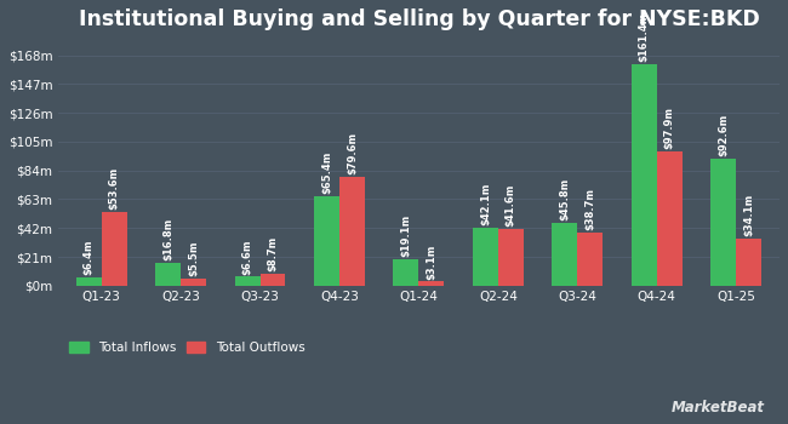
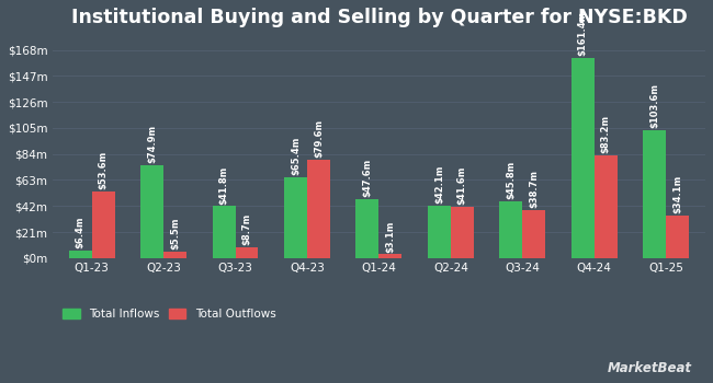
Total Inflows/Q2-23: $16.8m -> $74.9m
Total Inflows/Q3-23: $6.6m -> $41.8m
Total Inflows/Q1-24: $19.1m -> $47.6m
Total Outflows/Q4-24: $97.9m -> $83.2m
Total Inflows/Q1-25: $92.6m -> $103.6m
